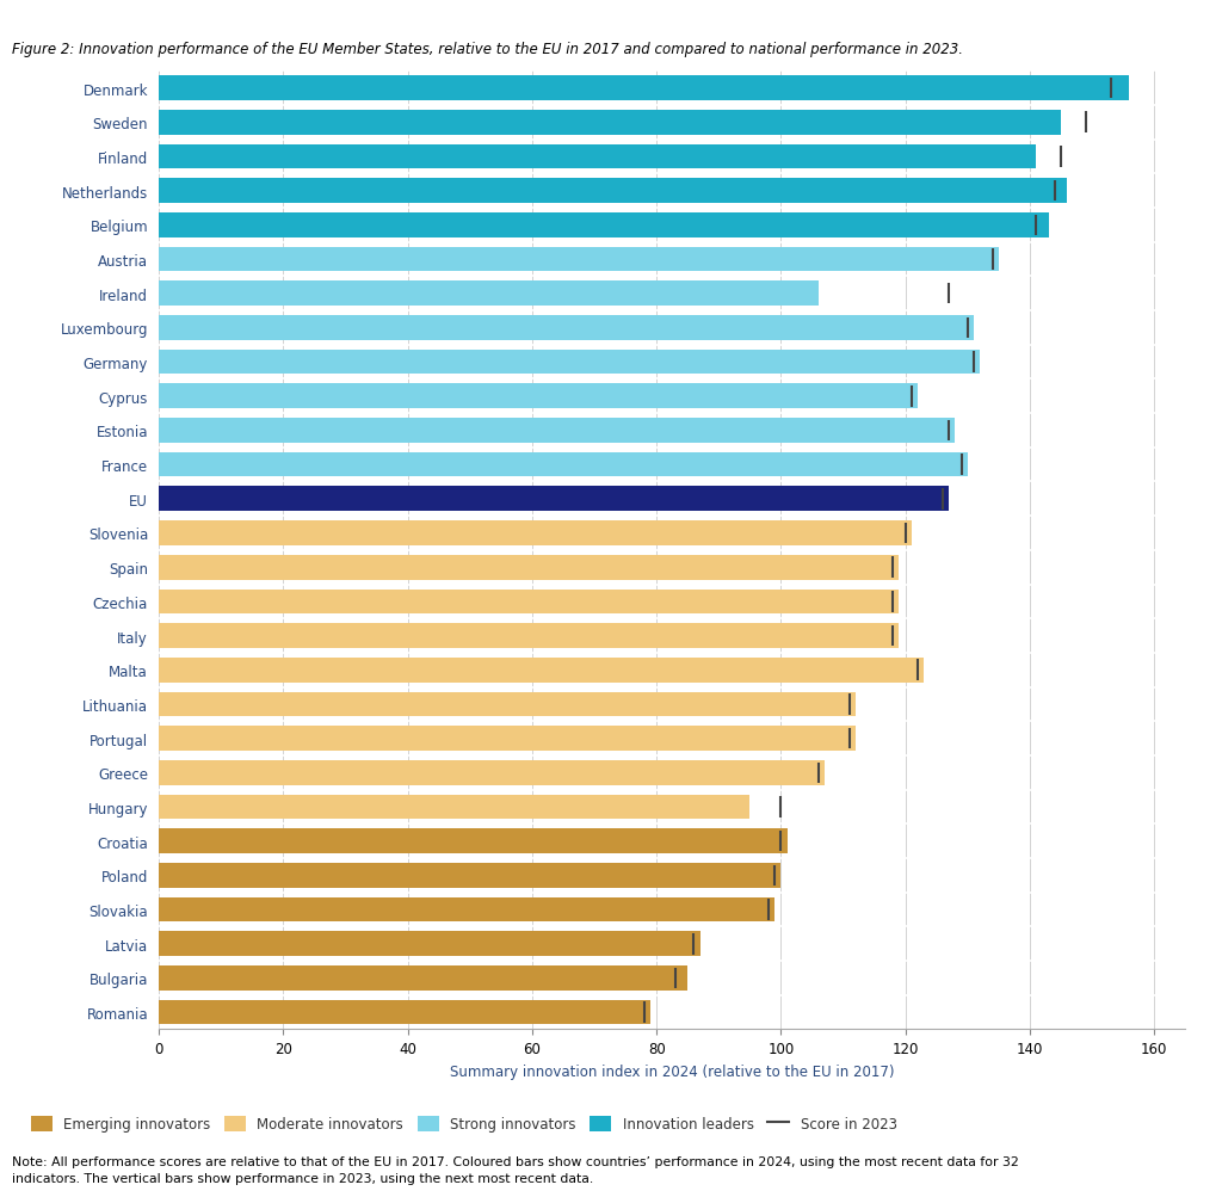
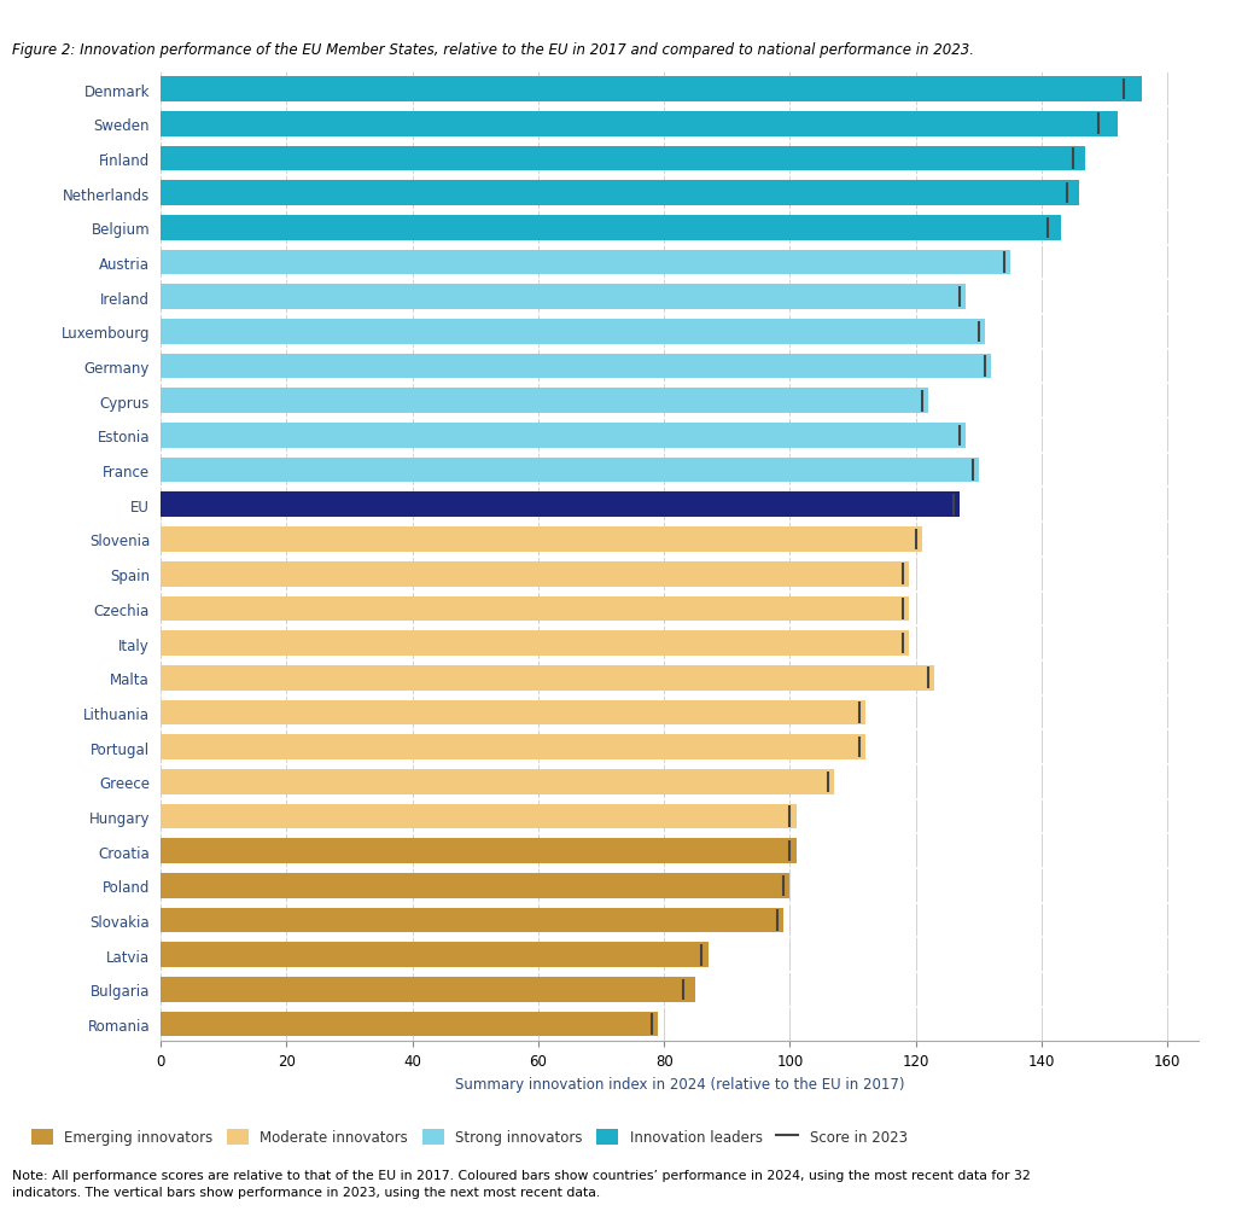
Sweden: 145 -> 152
Finland: 141 -> 147
Ireland: 106 -> 128
Hungary: 95 -> 101
